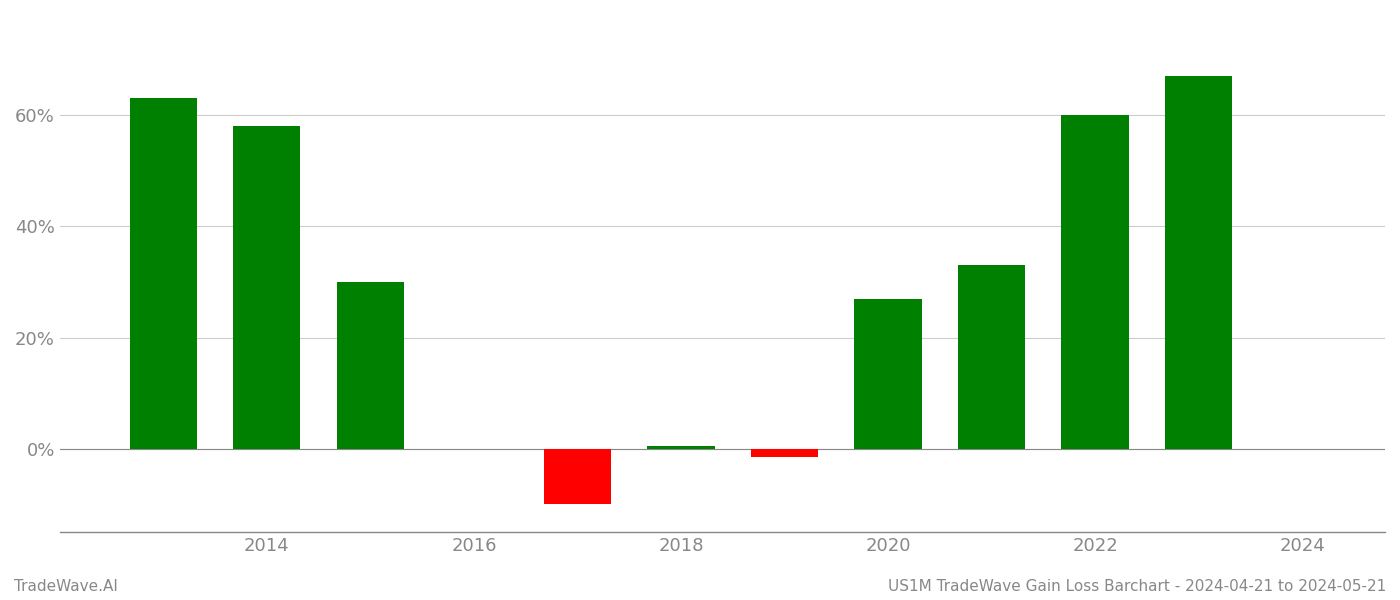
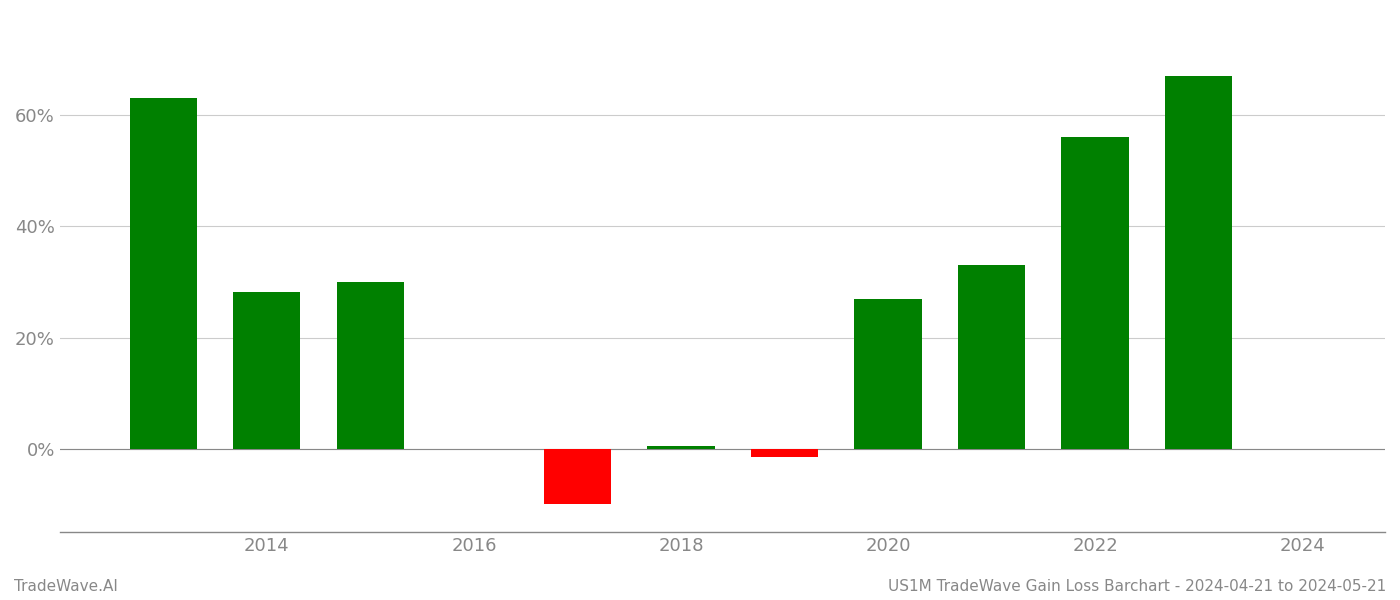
2014: 58.0% -> 28.2%
2022: 60.0% -> 56.0%
